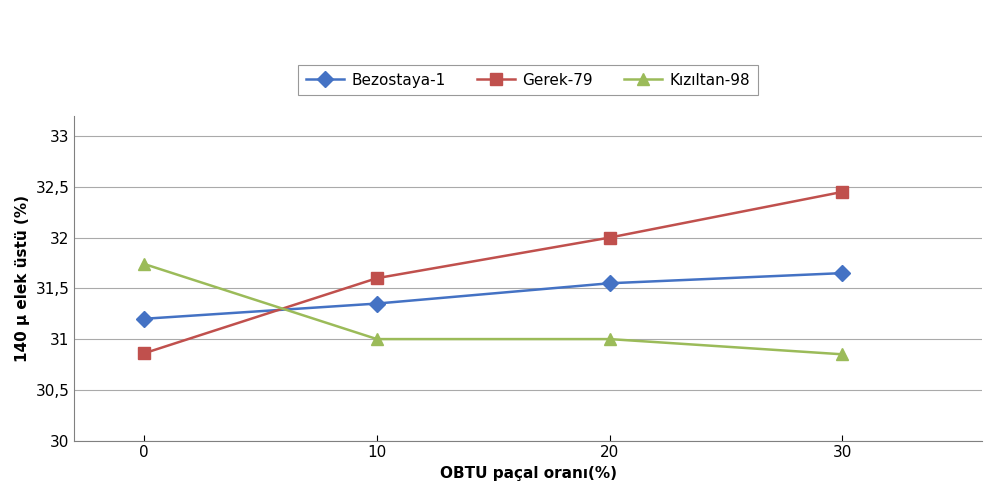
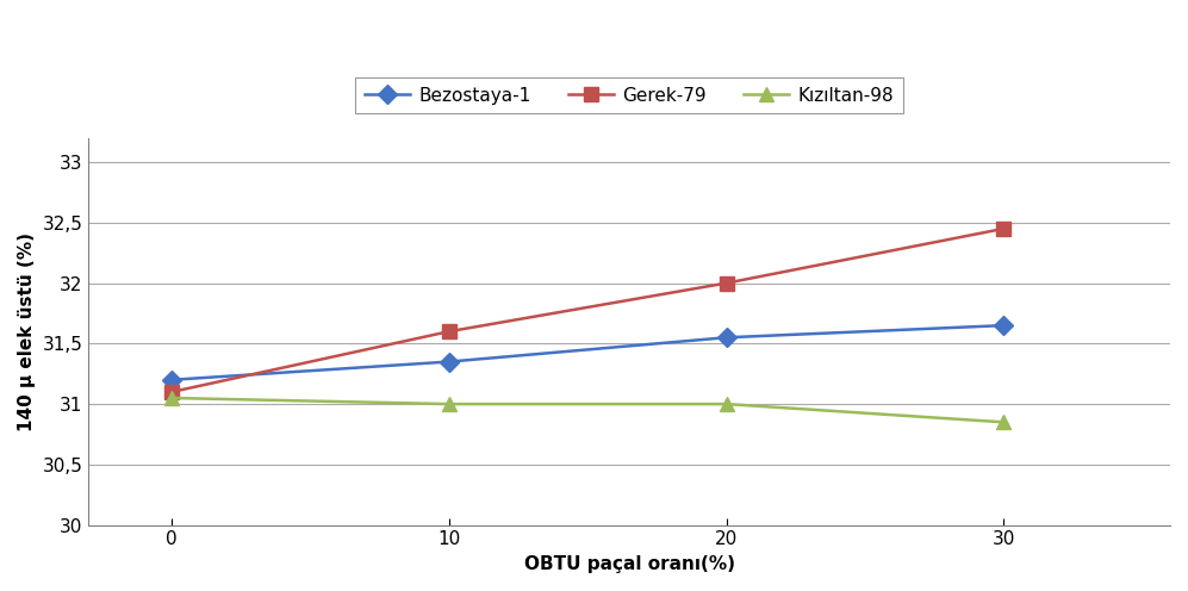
Gerek-79/0: 30,86 -> 31,10
Kızıltan-98/0: 31,74 -> 31,05
